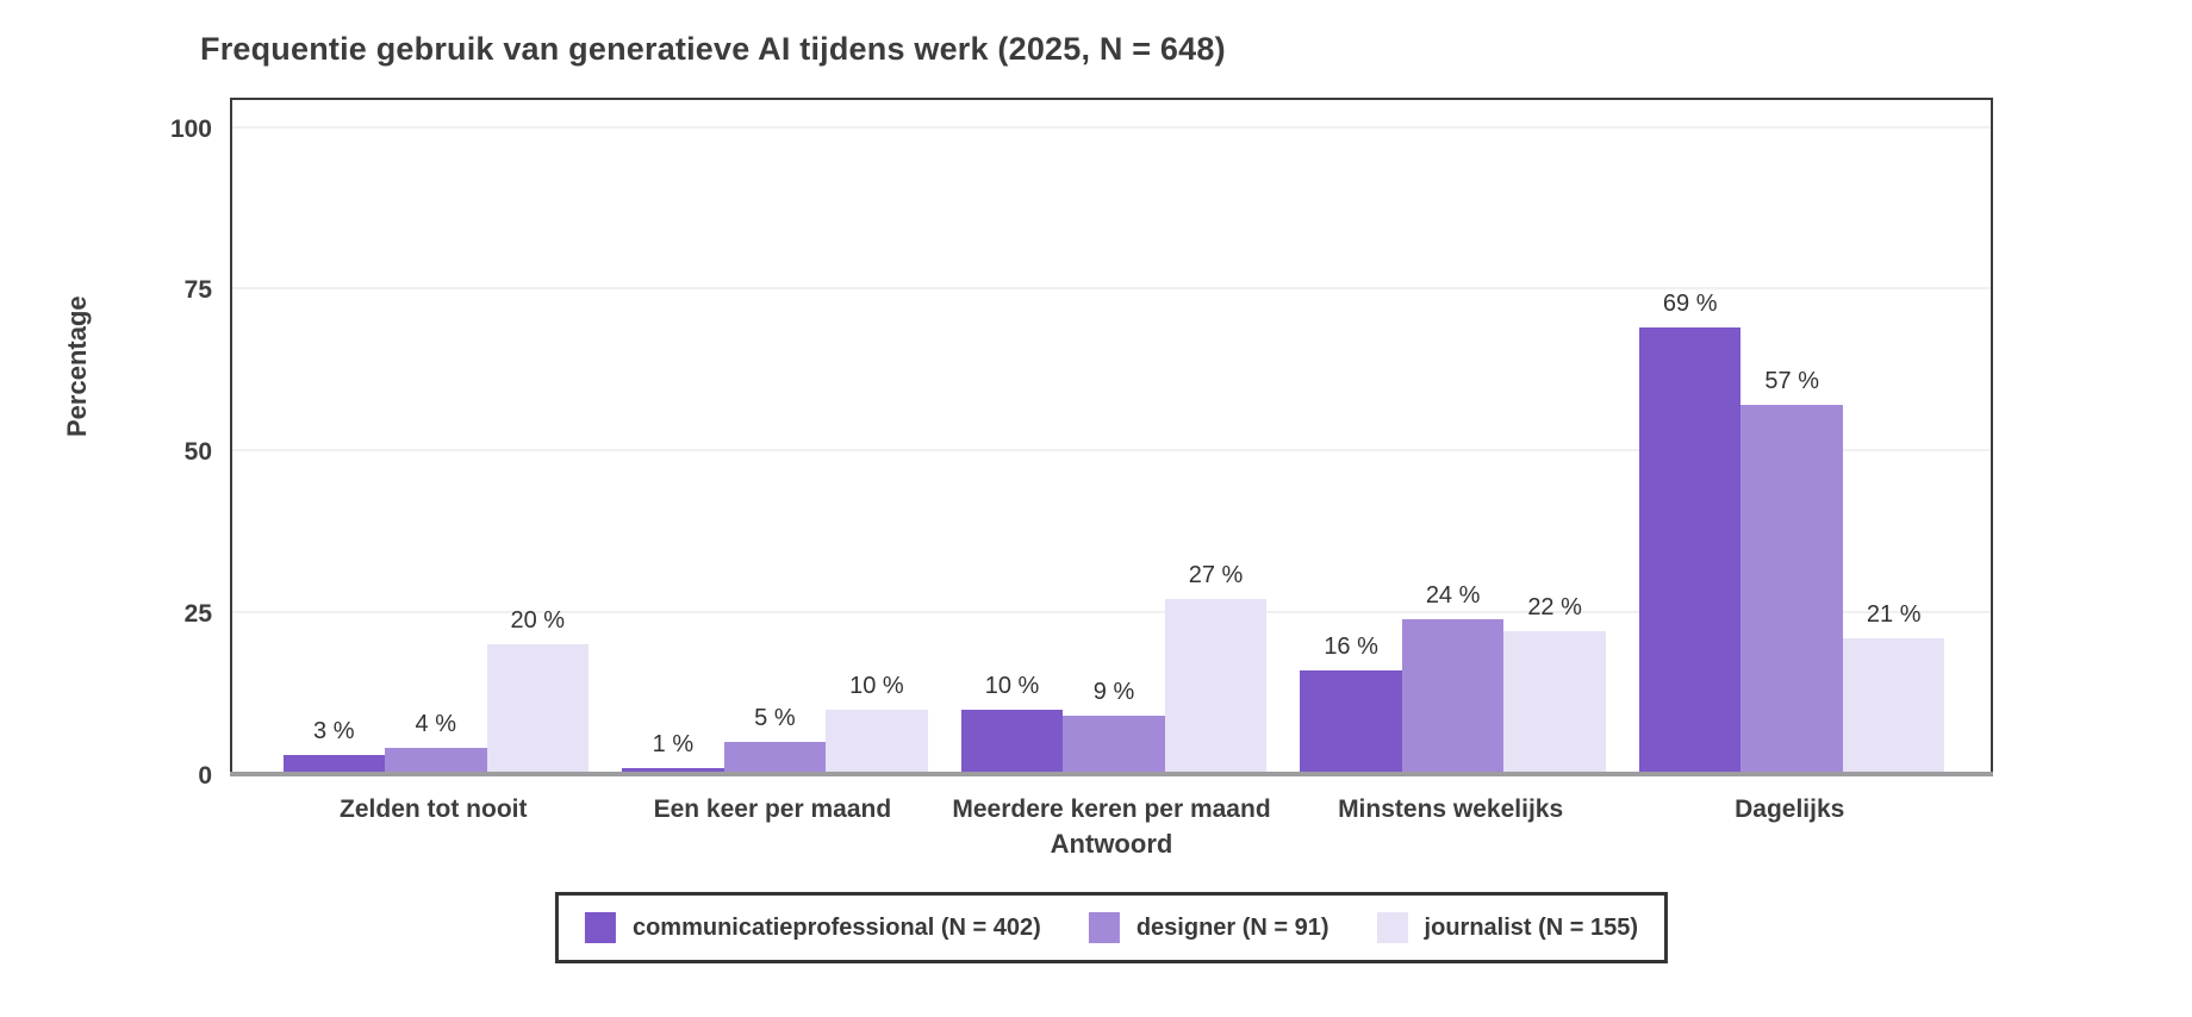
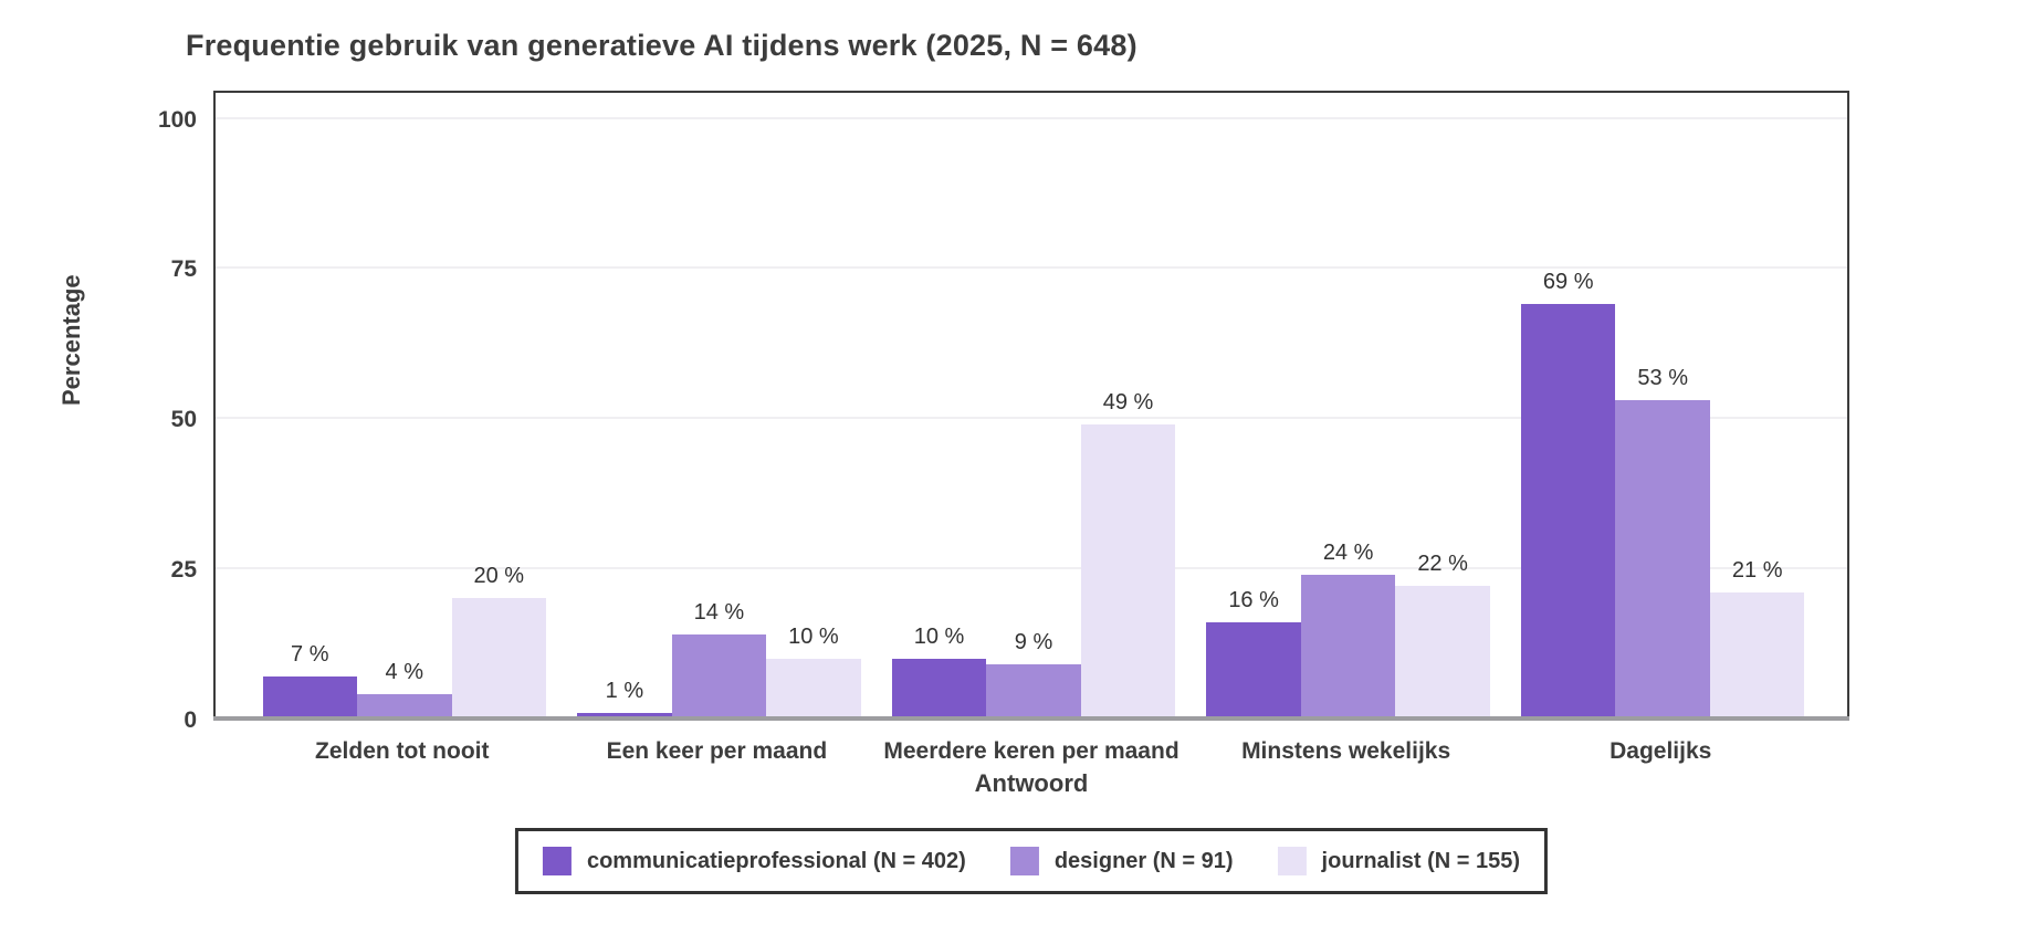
communicatieprofessional (N = 402)/Zelden tot nooit: 3 -> 7
designer (N = 91)/Een keer per maand: 5 -> 14
journalist (N = 155)/Meerdere keren per maand: 27 -> 49
designer (N = 91)/Dagelijks: 57 -> 53
